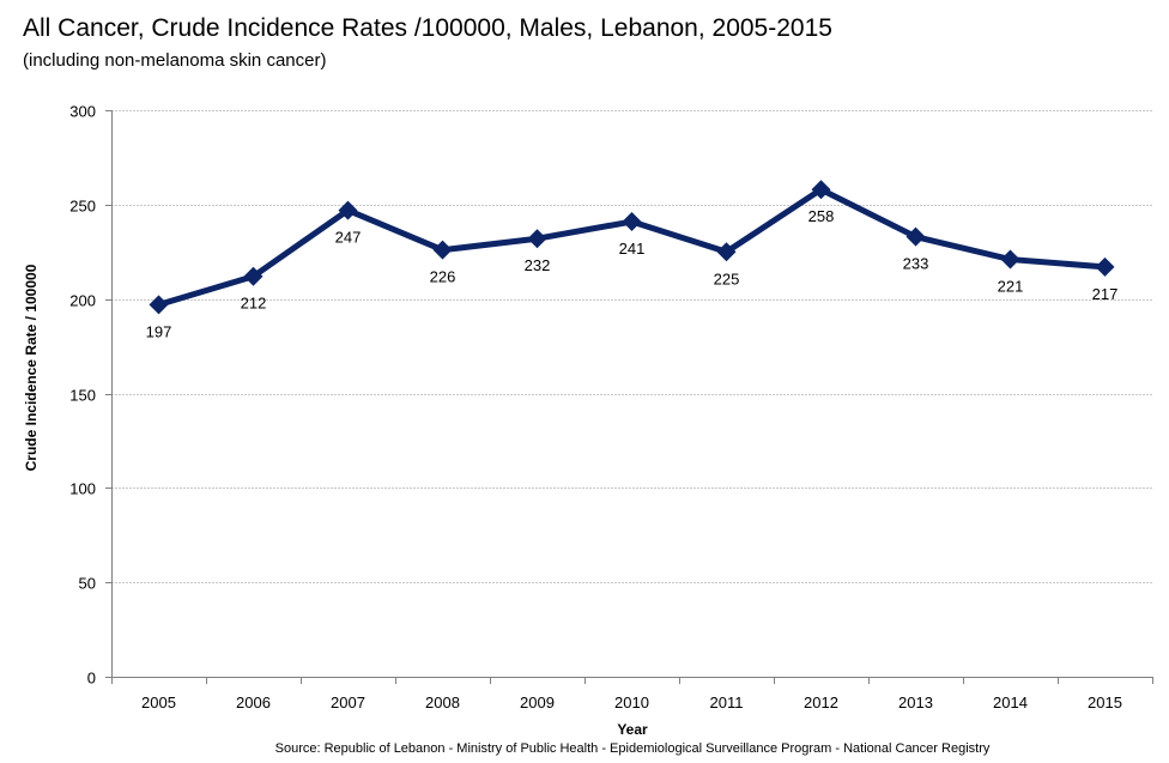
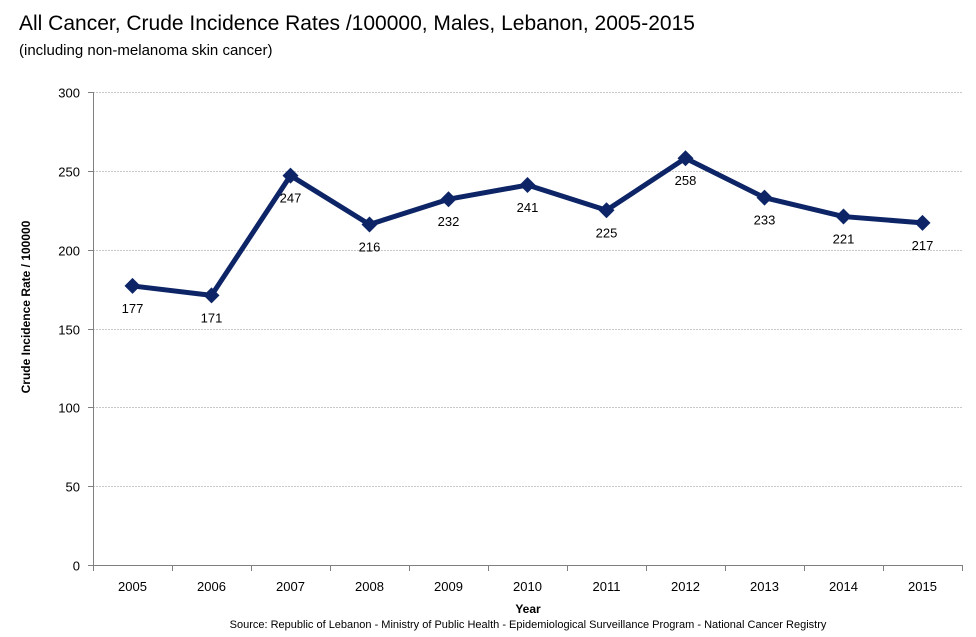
2005: 197 -> 177
2006: 212 -> 171
2008: 226 -> 216
